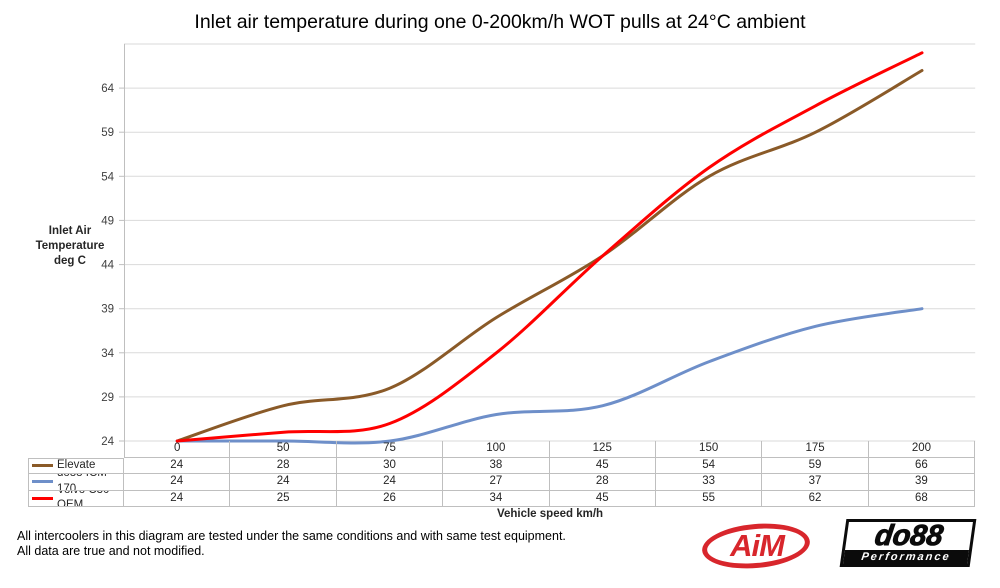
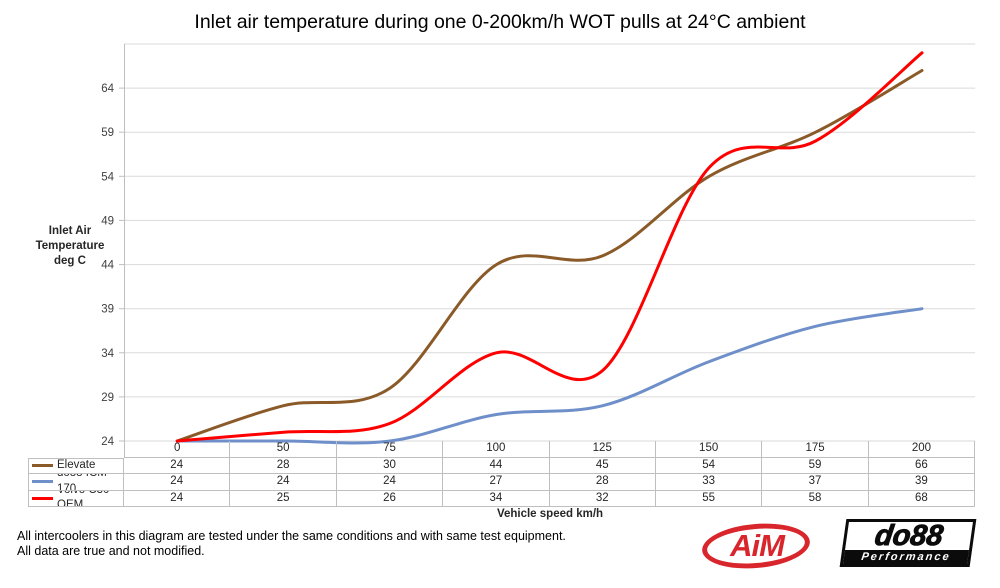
Elevate/100: 38 -> 44
Volvo C30 OEM/125: 45 -> 32
Volvo C30 OEM/175: 62 -> 58
